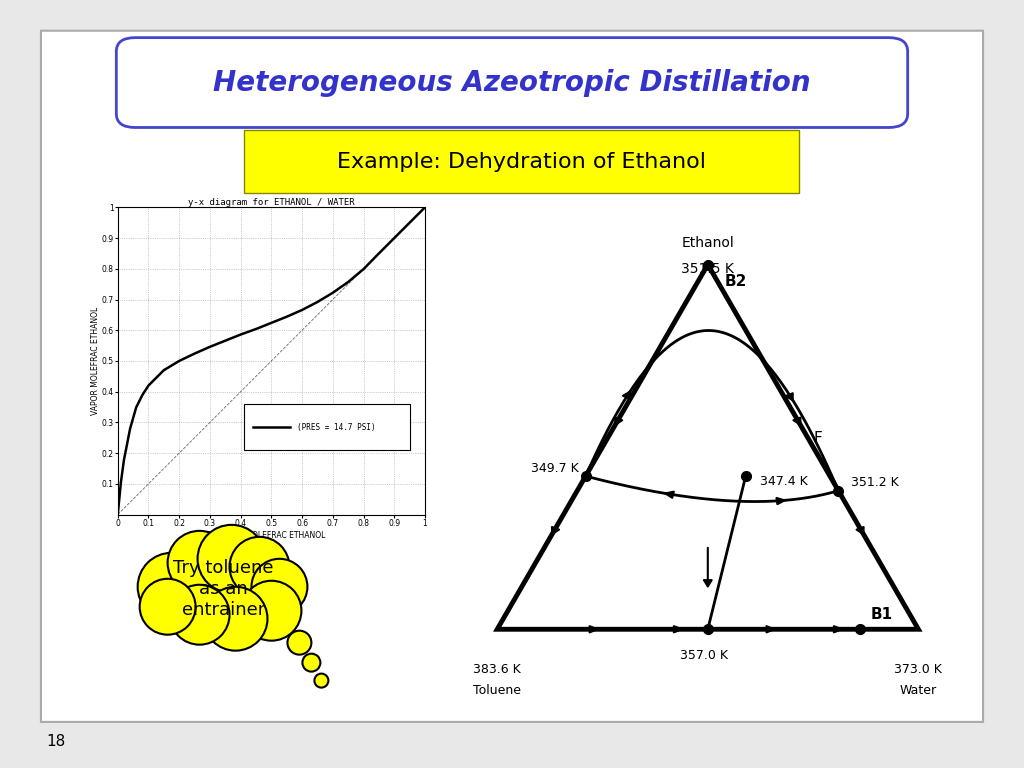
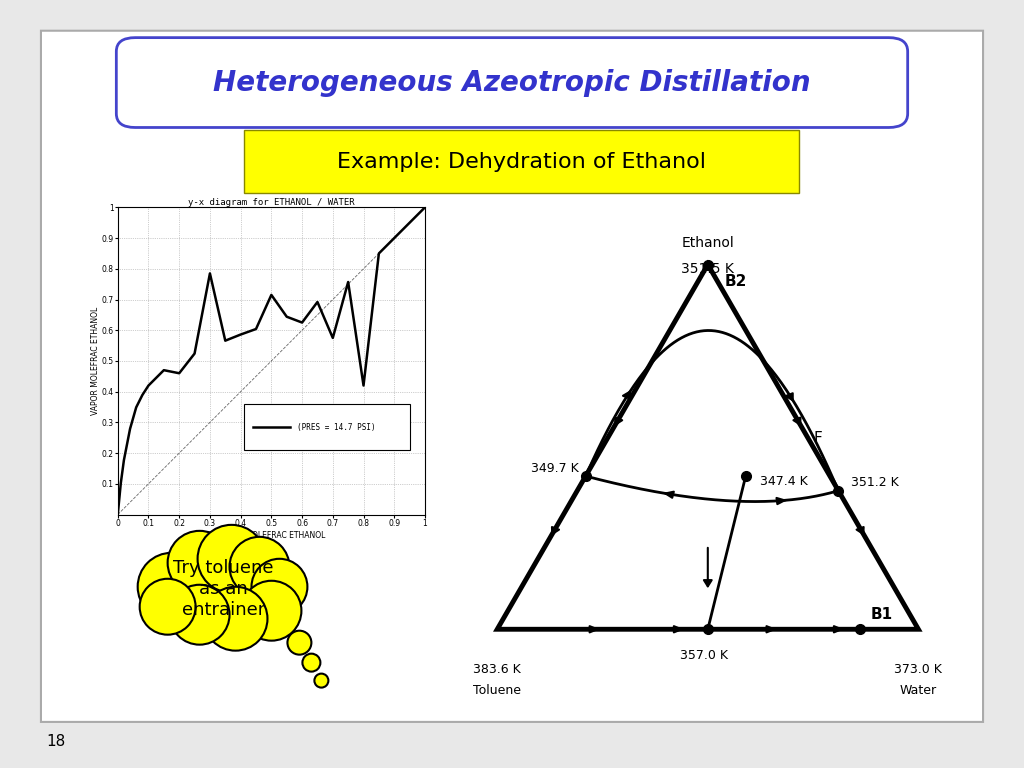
y-x diagram for ETHANOL / WATER/0.2: 0.500 -> 0.460
y-x diagram for ETHANOL / WATER/0.3: 0.546 -> 0.785
y-x diagram for ETHANOL / WATER/0.5: 0.624 -> 0.715
y-x diagram for ETHANOL / WATER/0.6: 0.666 -> 0.625
y-x diagram for ETHANOL / WATER/0.7: 0.722 -> 0.575
y-x diagram for ETHANOL / WATER/0.8: 0.799 -> 0.420
